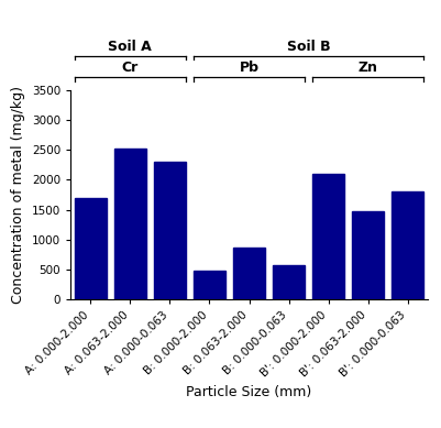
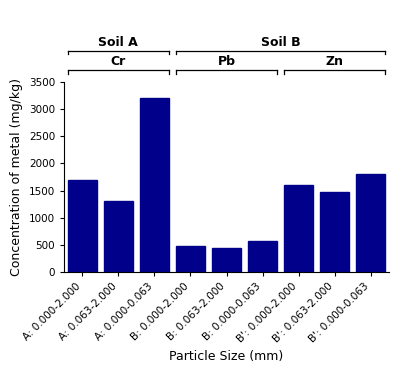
A: 0.063-2.000: 2520 -> 1310
A: 0.000-0.063: 2300 -> 3200
B: 0.063-2.000: 860 -> 450
B': 0.000-2.000: 2100 -> 1610
